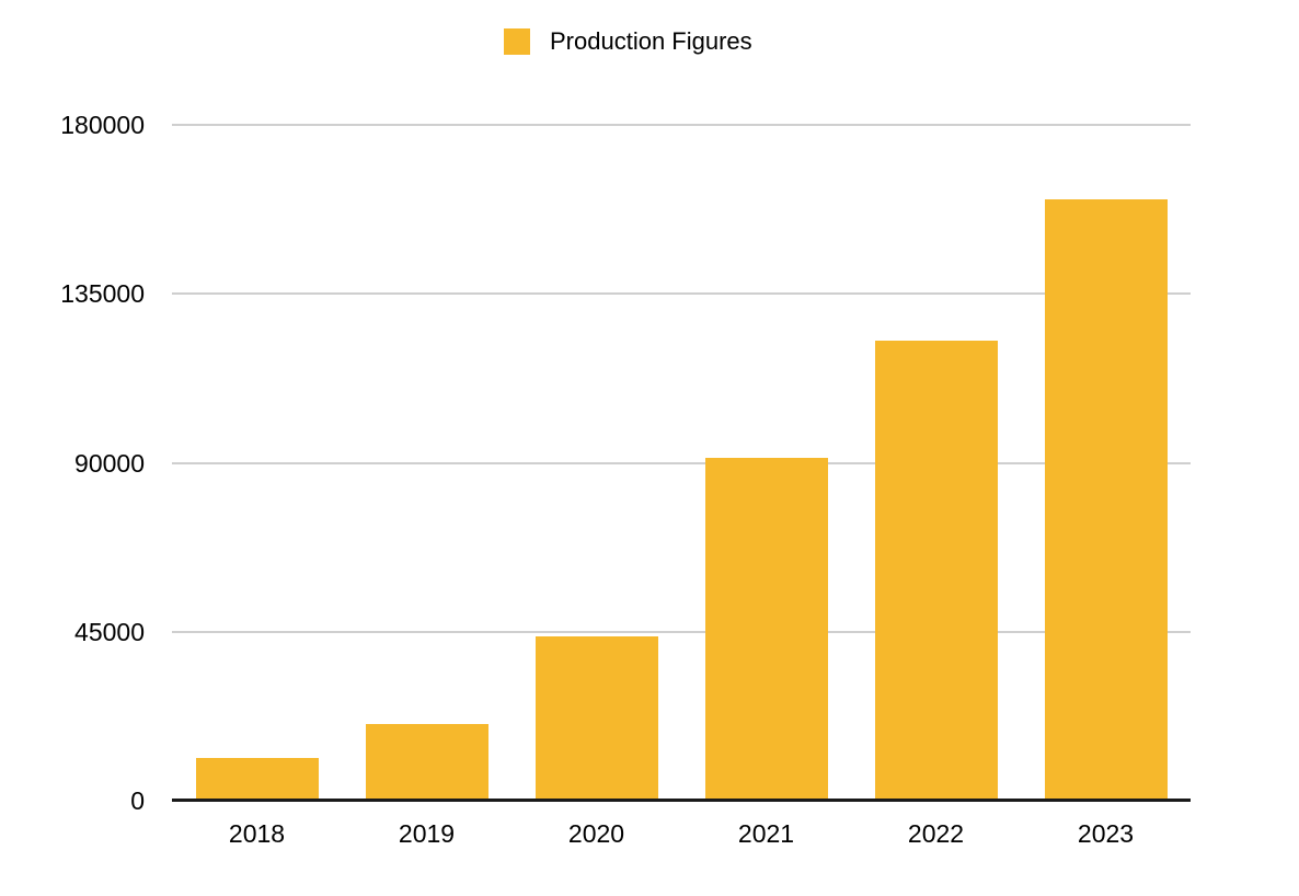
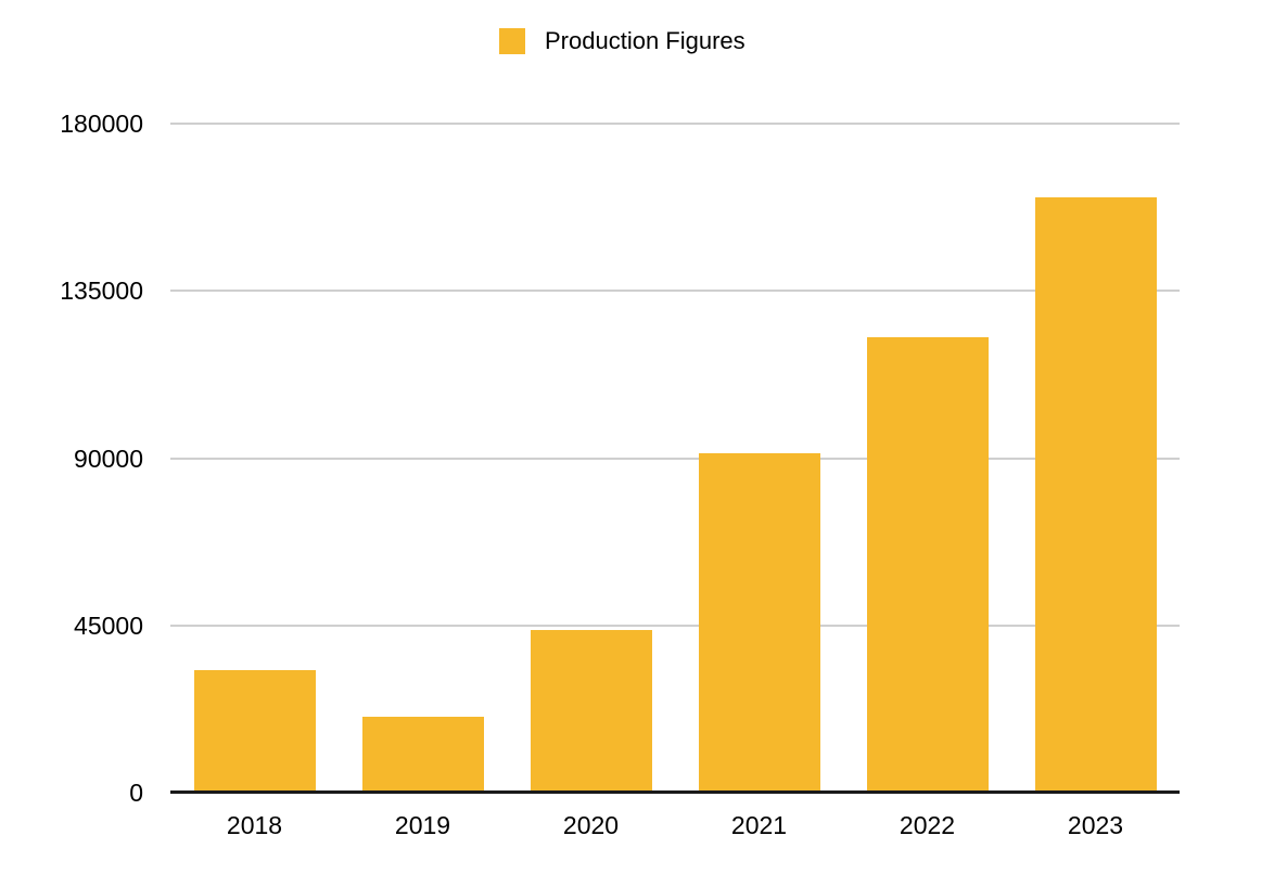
2018: 11000 -> 33000
